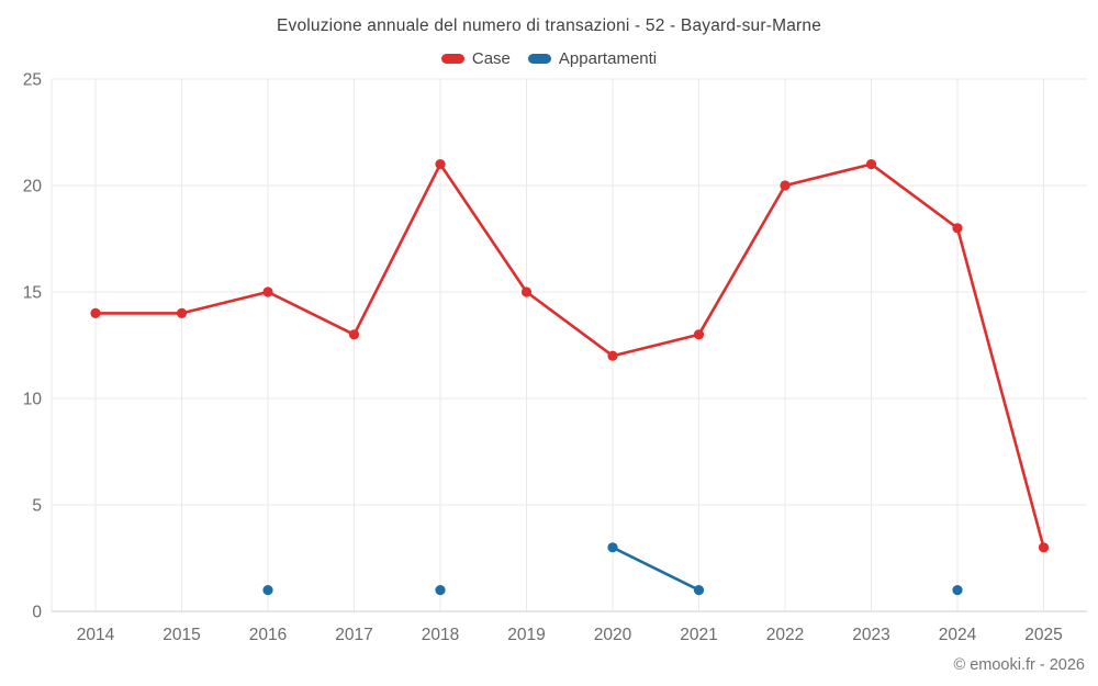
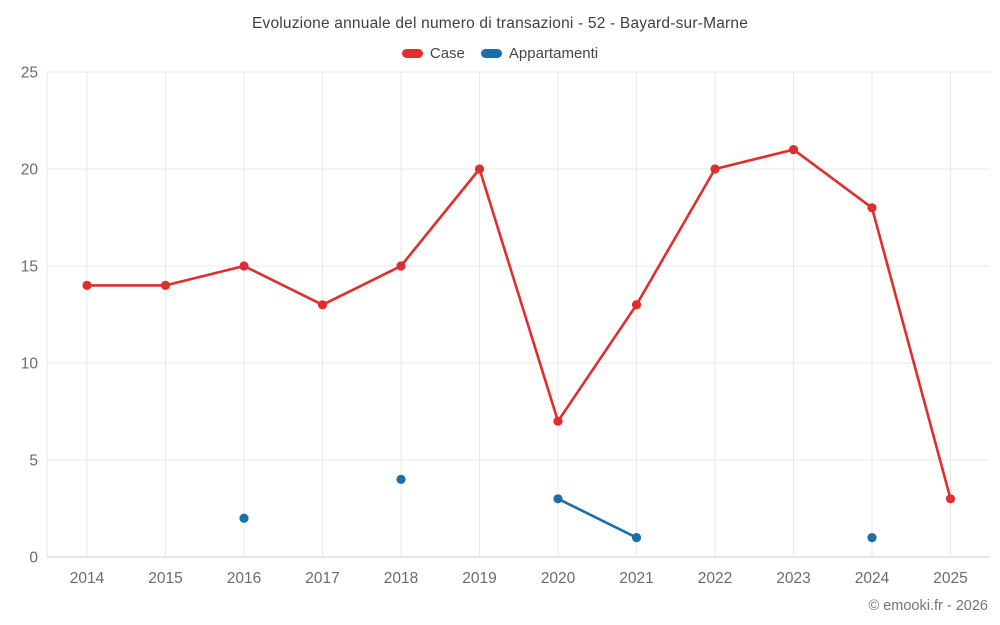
Appartamenti/2016: 1 -> 2
Case/2018: 21 -> 15
Appartamenti/2018: 1 -> 4
Case/2019: 15 -> 20
Case/2020: 12 -> 7
